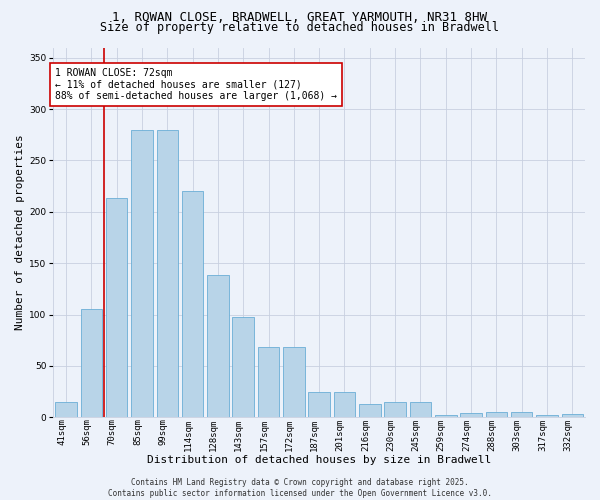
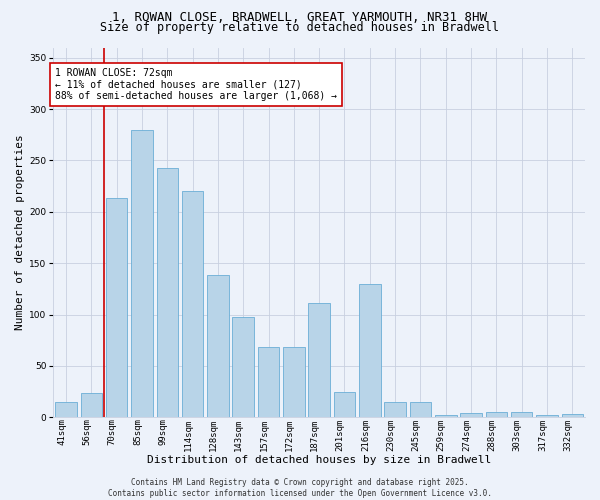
56sqm: 105 -> 24
99sqm: 280 -> 243
187sqm: 25 -> 111
216sqm: 13 -> 130
